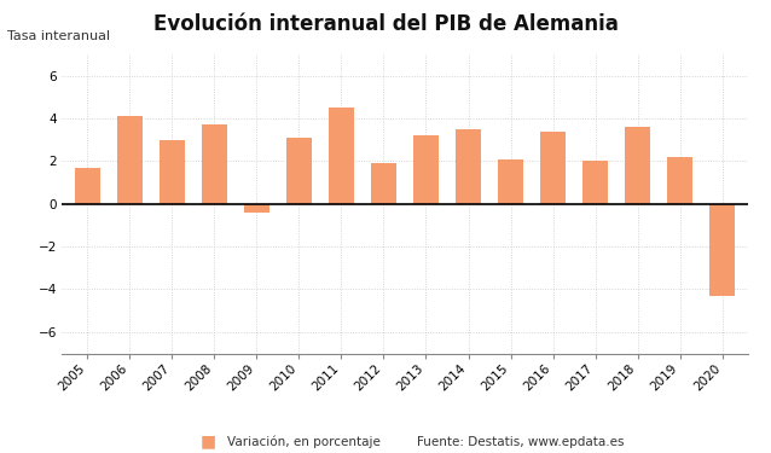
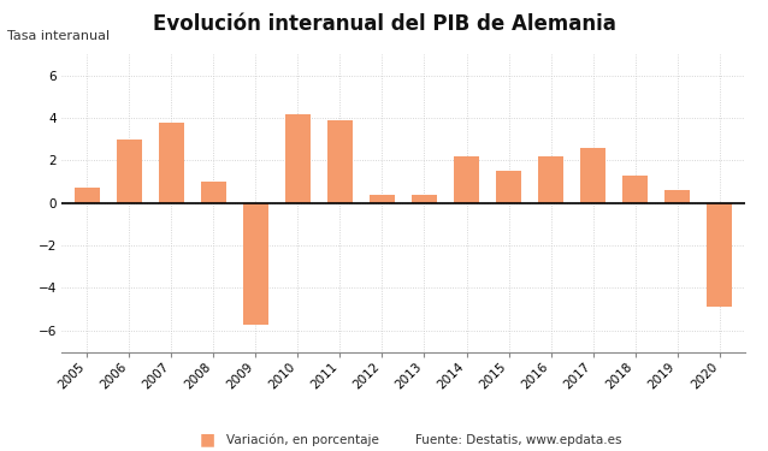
2005: 1.7 -> 0.7
2006: 4.1 -> 3.0
2007: 3.0 -> 3.8
2008: 3.7 -> 1.0
2009: -0.4 -> -5.7
2010: 3.1 -> 4.2
2011: 4.5 -> 3.9
2012: 1.9 -> 0.4
2013: 3.2 -> 0.4
2014: 3.5 -> 2.2
2015: 2.1 -> 1.5
2016: 3.4 -> 2.2
2017: 2.0 -> 2.6
2018: 3.6 -> 1.3
2019: 2.2 -> 0.6
2020: -4.3 -> -4.9
